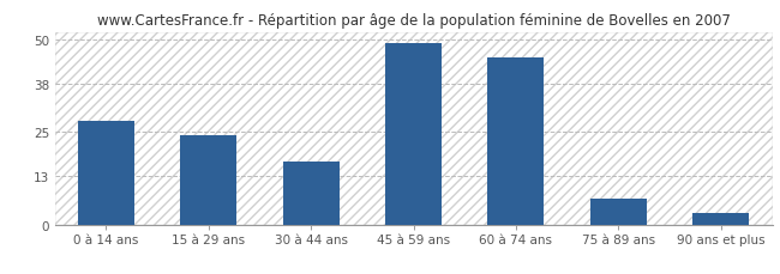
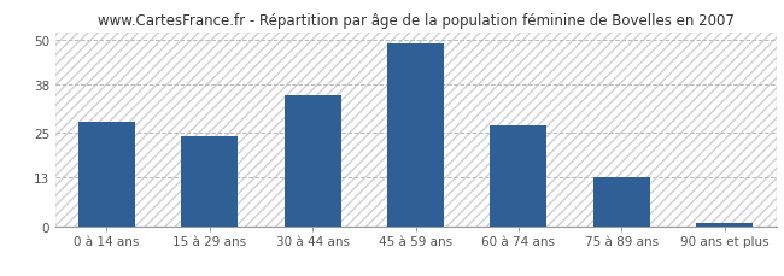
30 à 44 ans: 17 -> 35
60 à 74 ans: 45 -> 27
75 à 89 ans: 7 -> 13
90 ans et plus: 3 -> 1
